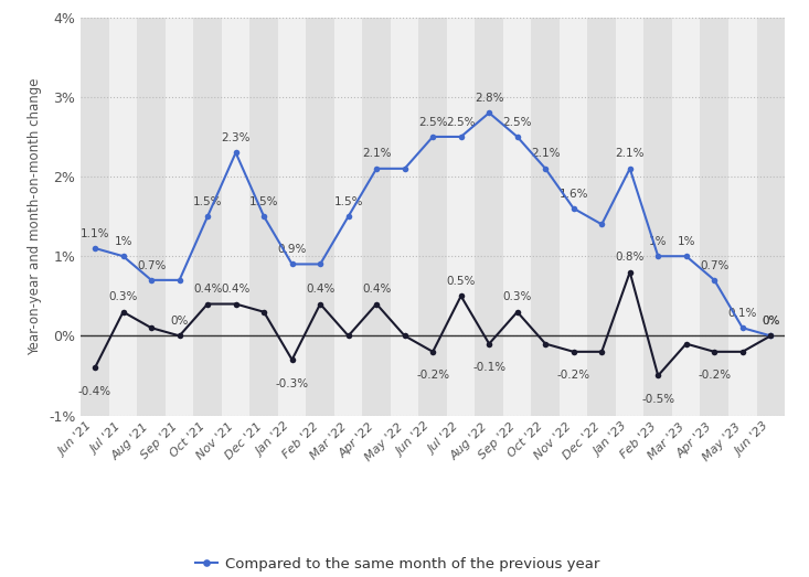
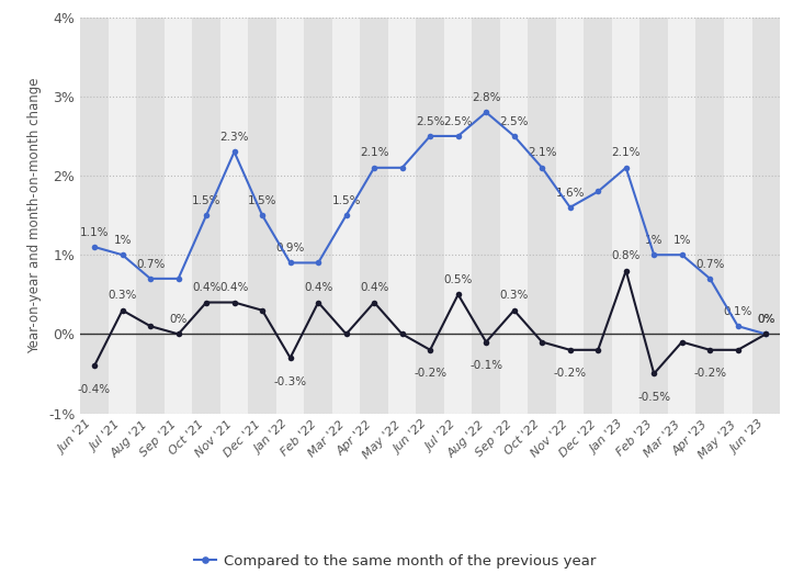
Compared to the same month of the previous year/Dec '22: 1.4% -> 1.8%
